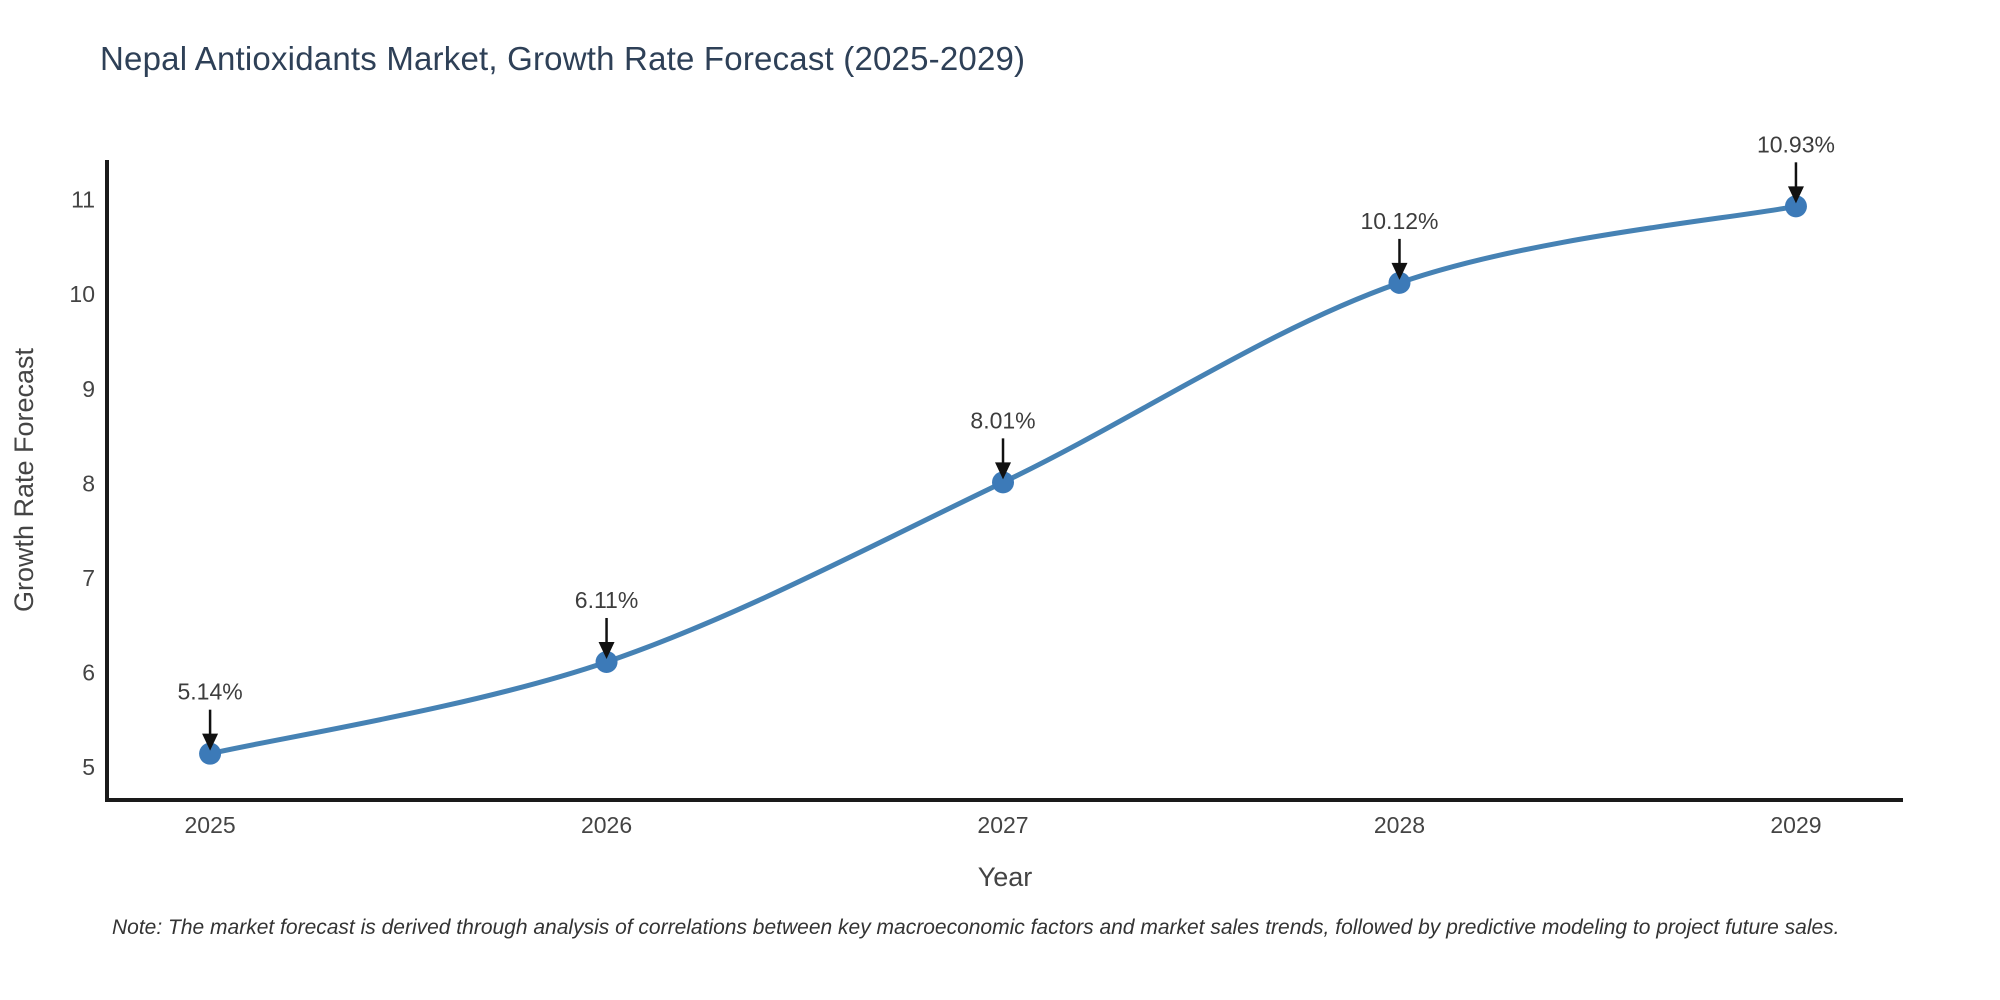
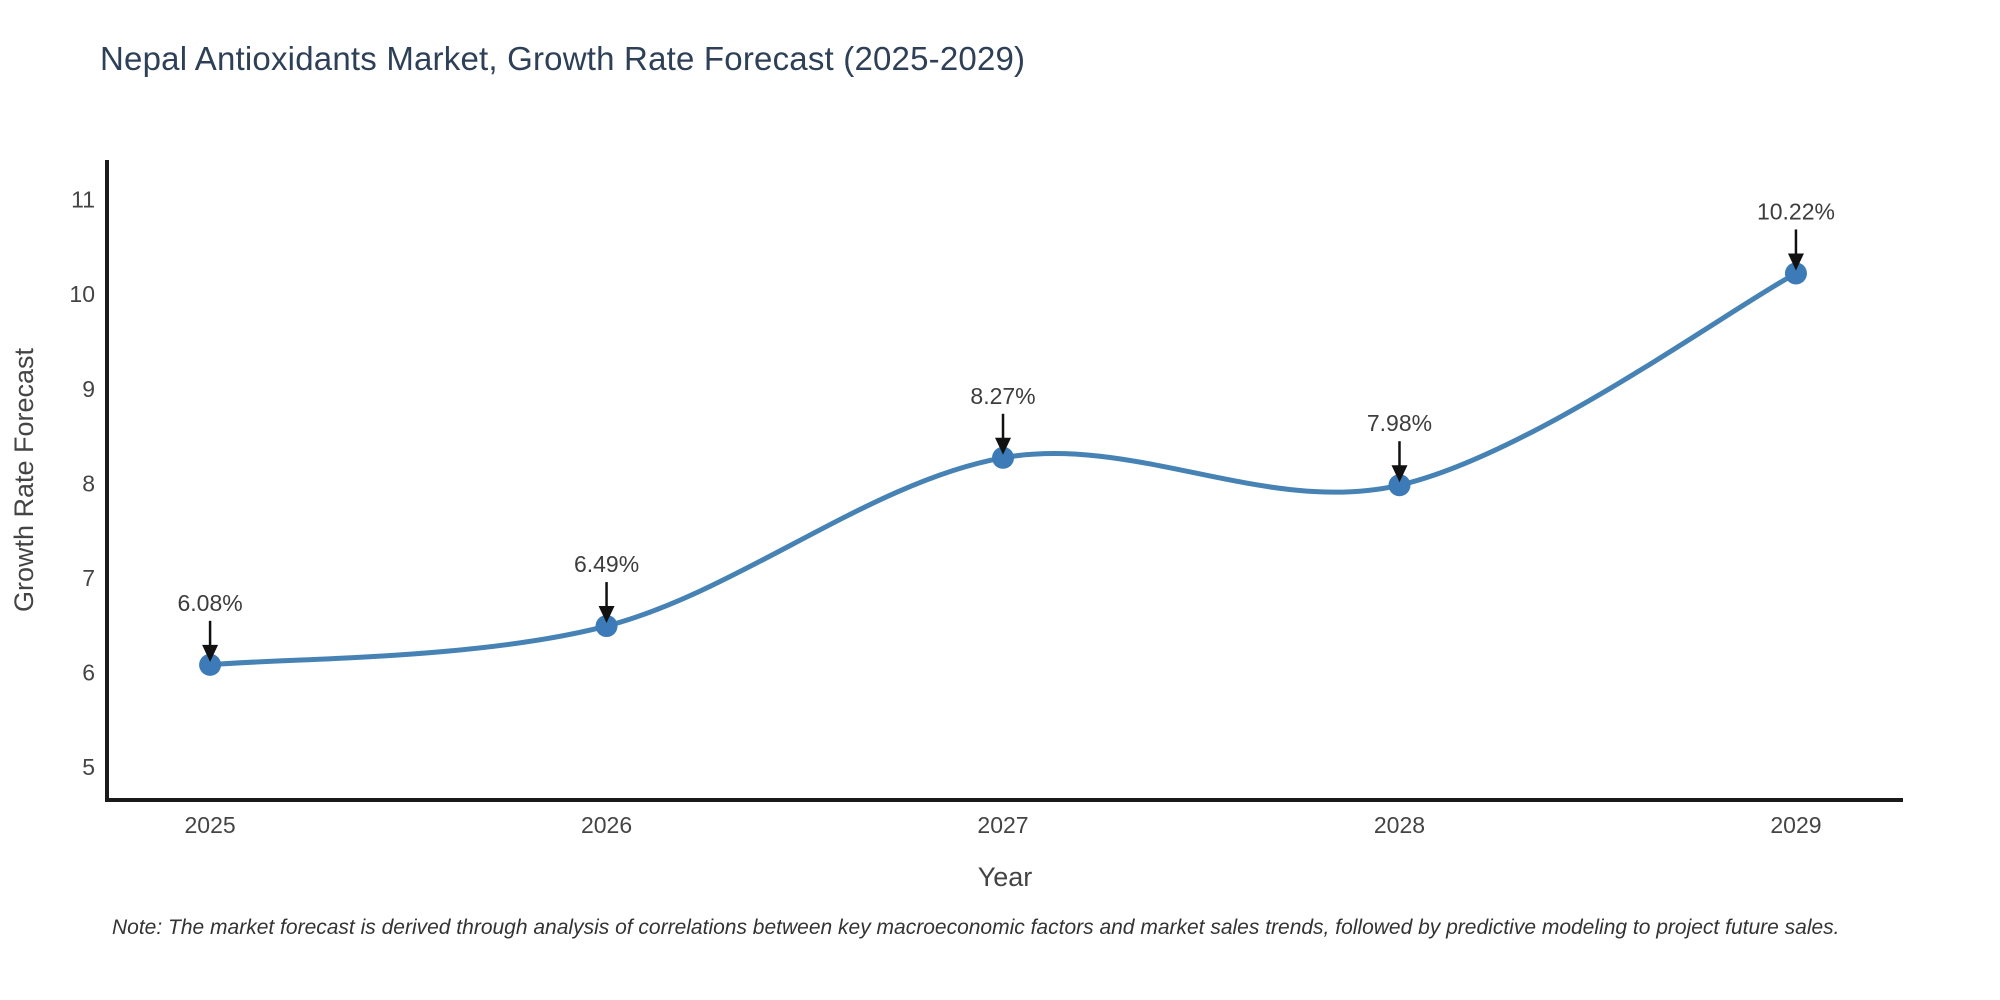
2025: 5.14% -> 6.08%
2026: 6.11% -> 6.49%
2027: 8.01% -> 8.27%
2028: 10.12% -> 7.98%
2029: 10.93% -> 10.22%
